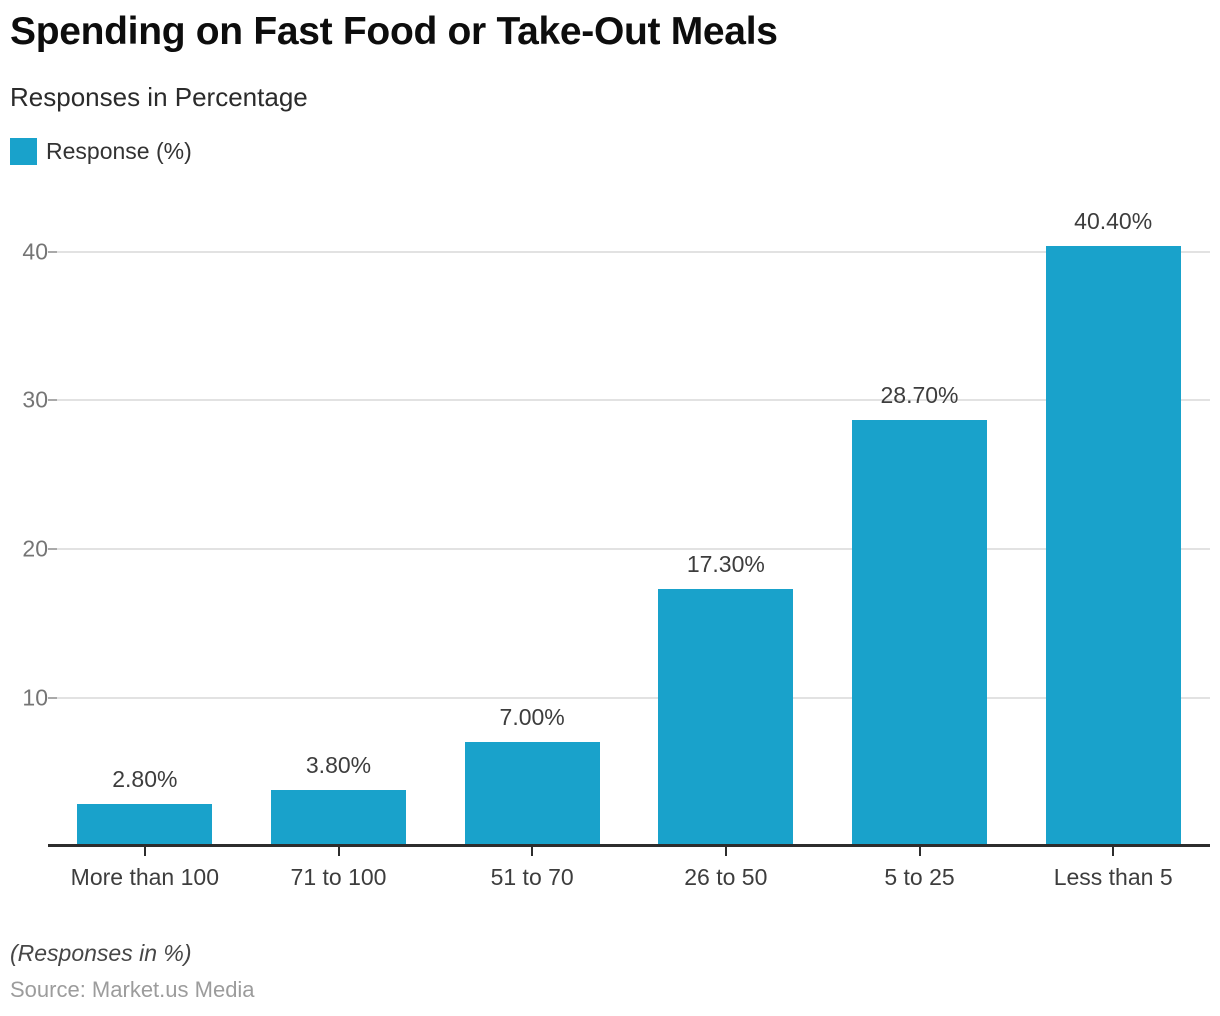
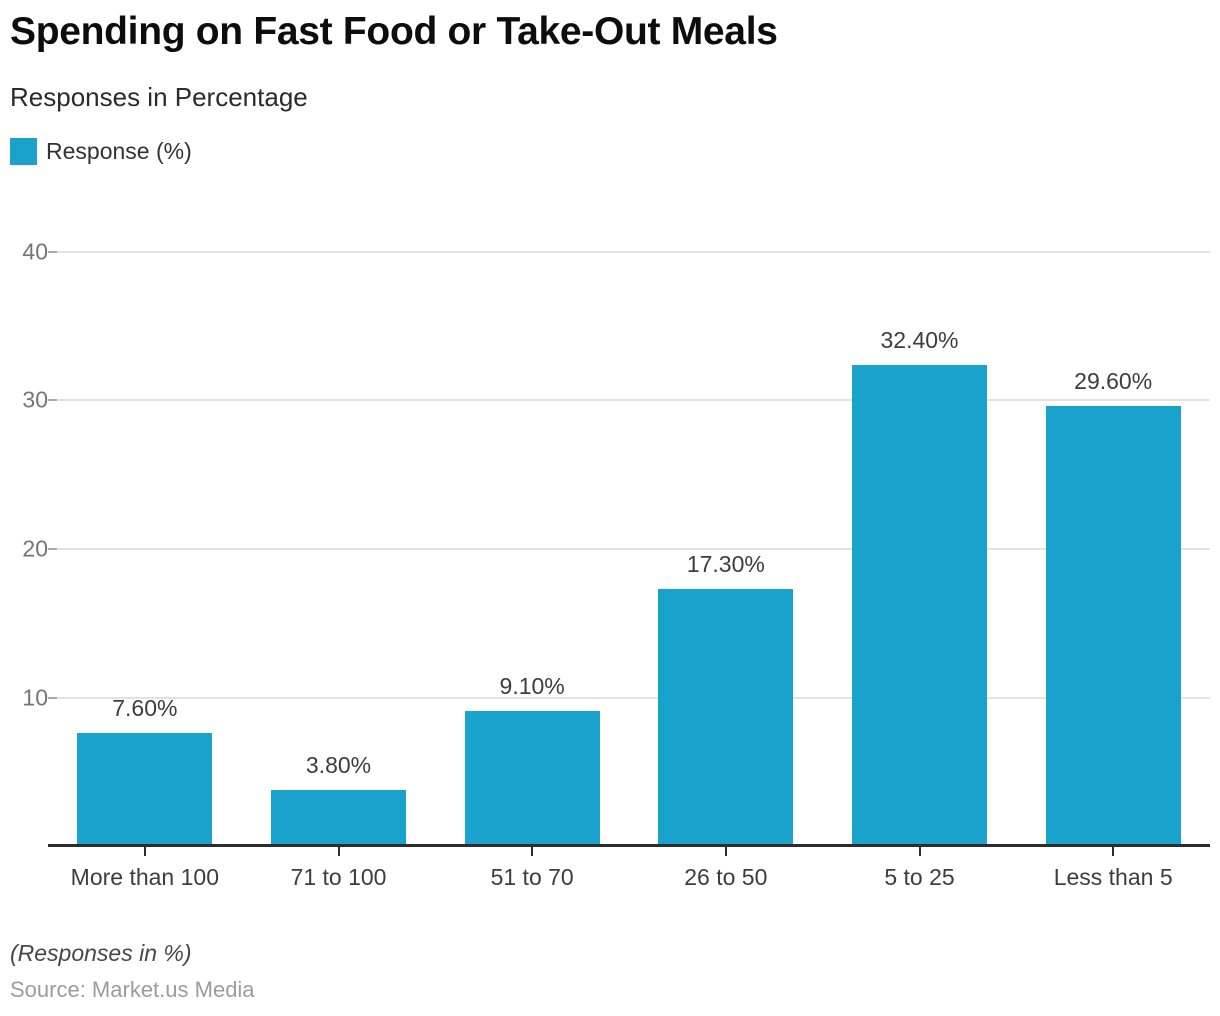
More than 100: 2.80% -> 7.60%
51 to 70: 7.00% -> 9.10%
5 to 25: 28.70% -> 32.40%
Less than 5: 40.40% -> 29.60%
